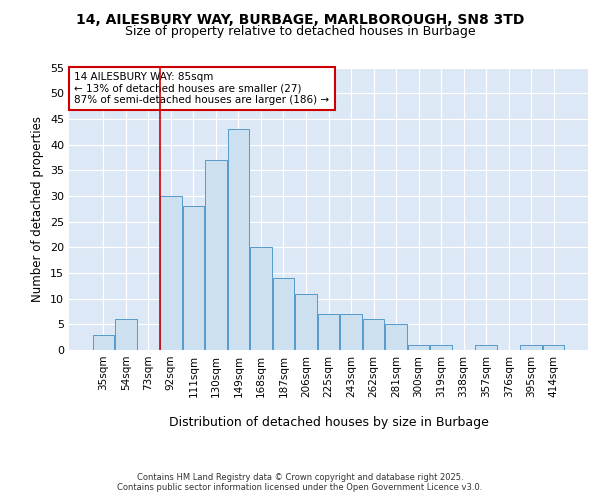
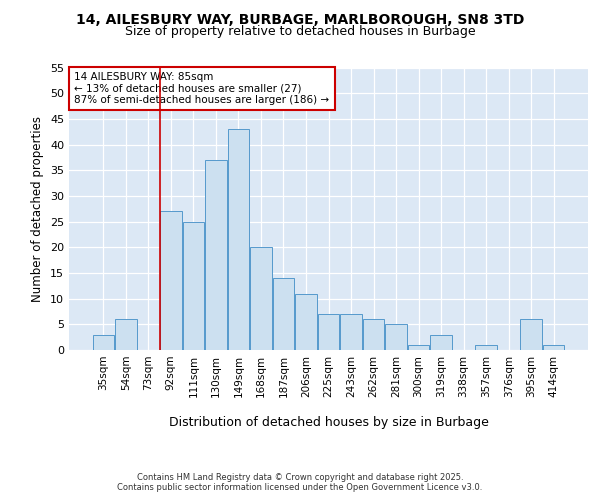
92sqm: 30 -> 27
111sqm: 28 -> 25
319sqm: 1 -> 3
395sqm: 1 -> 6
